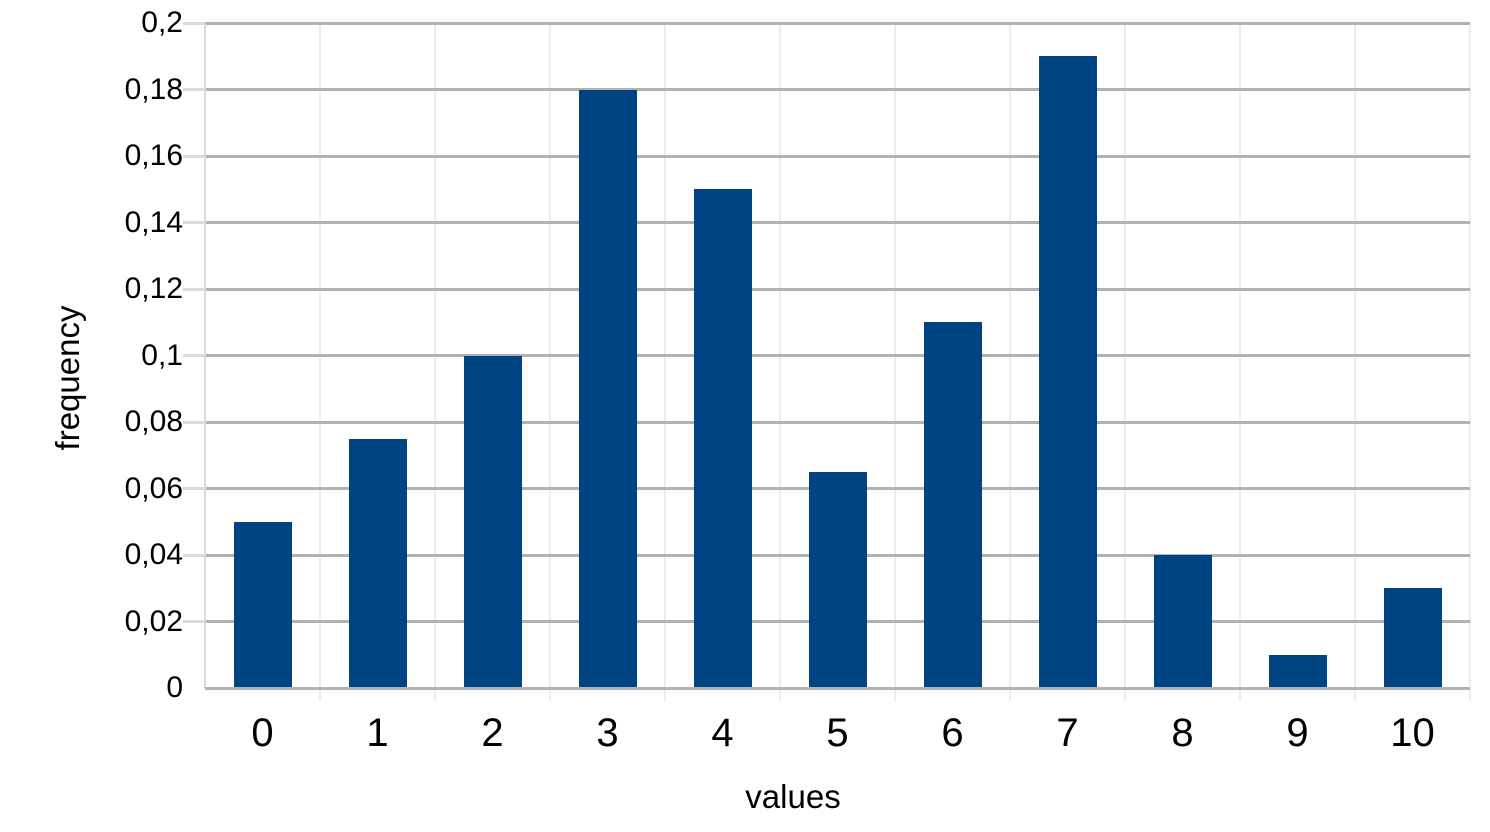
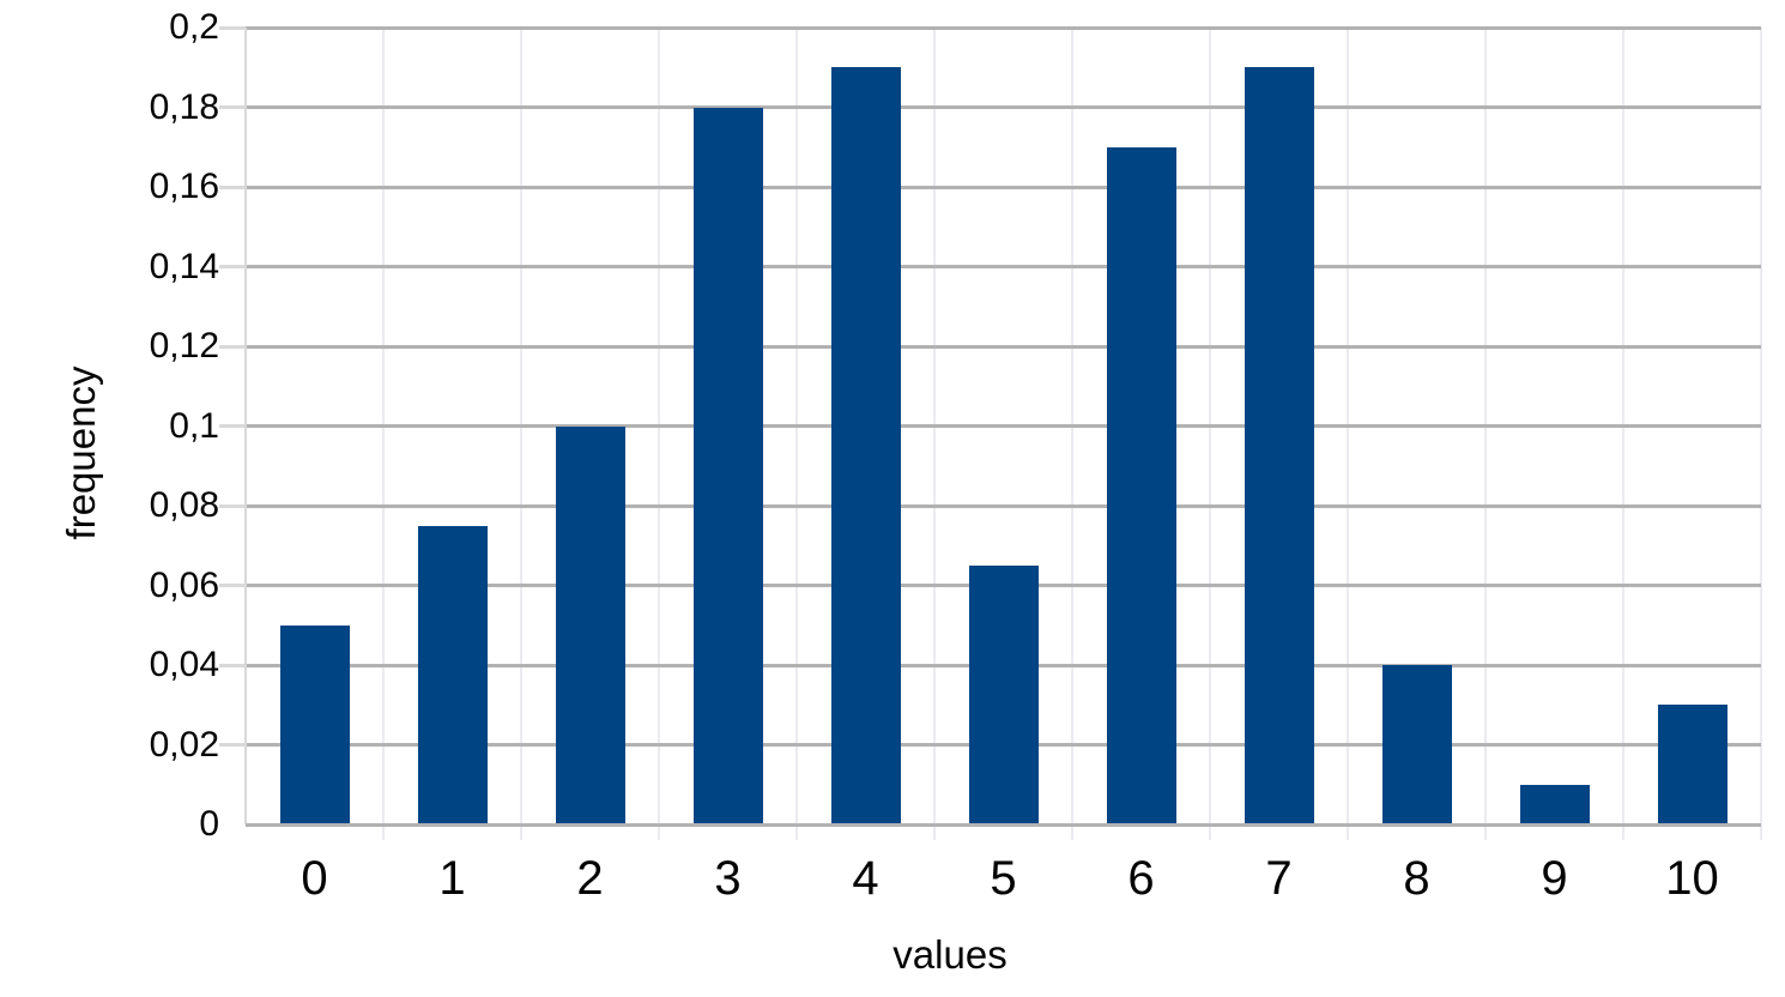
4: 0,15 -> 0,19
6: 0,11 -> 0,17
